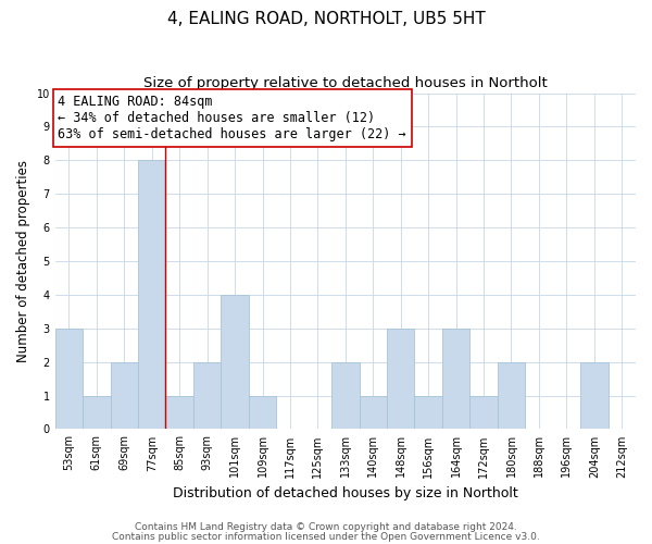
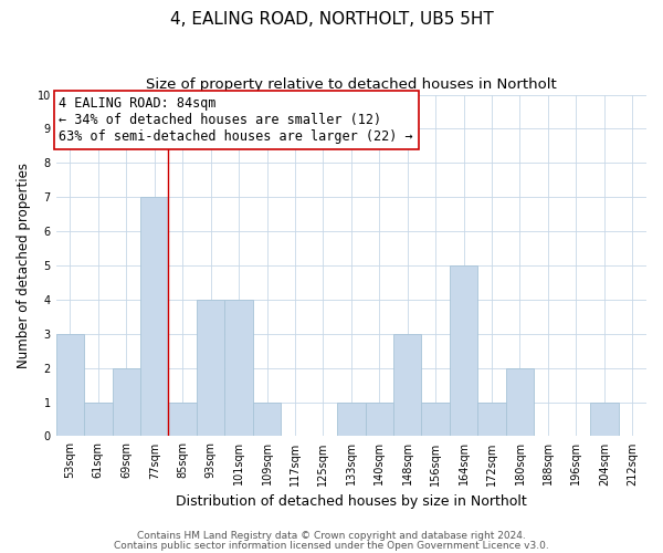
77sqm: 8 -> 7
93sqm: 2 -> 4
133sqm: 2 -> 1
164sqm: 3 -> 5
204sqm: 2 -> 1
